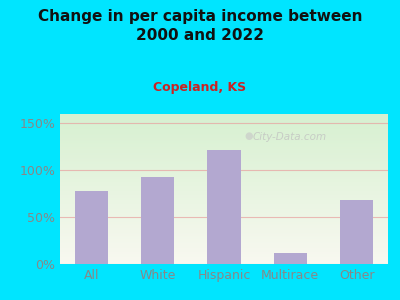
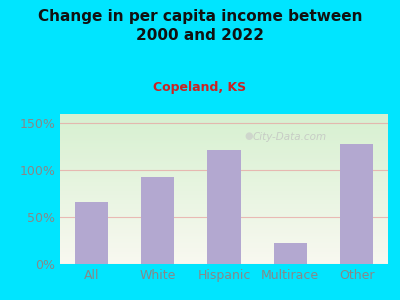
All: 78% -> 66%
Multirace: 12% -> 22%
Other: 68% -> 128%
